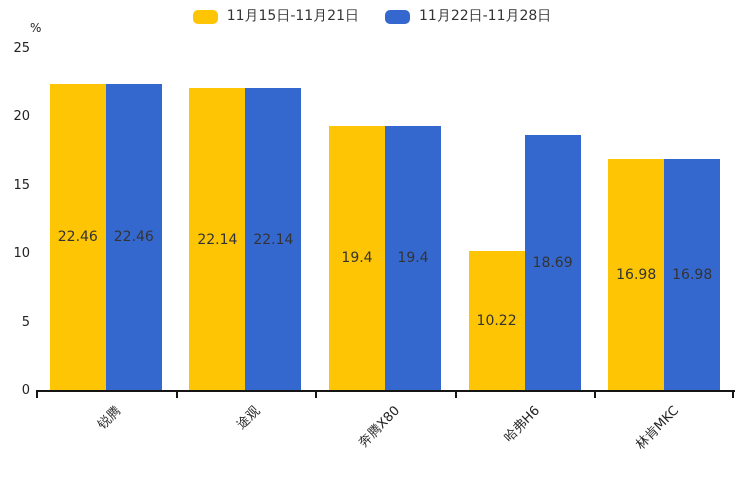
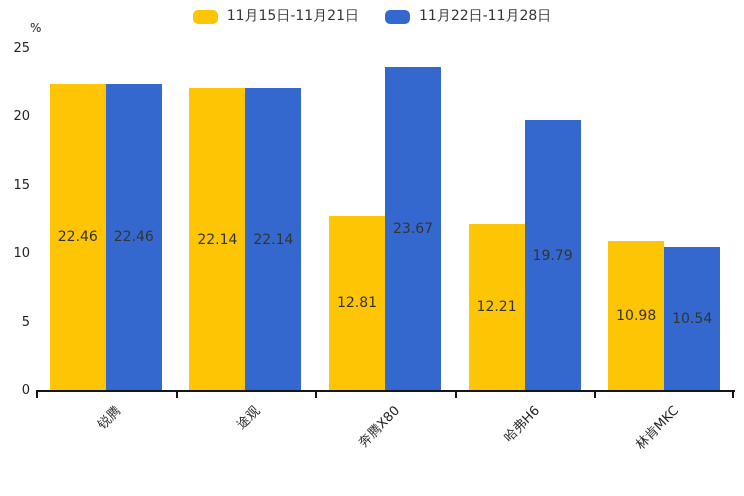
11月15日-11月21日/奔腾X80: 19.4 -> 12.81
11月22日-11月28日/奔腾X80: 19.4 -> 23.67
11月15日-11月21日/哈弗H6: 10.22 -> 12.21
11月22日-11月28日/哈弗H6: 18.69 -> 19.79
11月15日-11月21日/林肯MKC: 16.98 -> 10.98
11月22日-11月28日/林肯MKC: 16.98 -> 10.54
